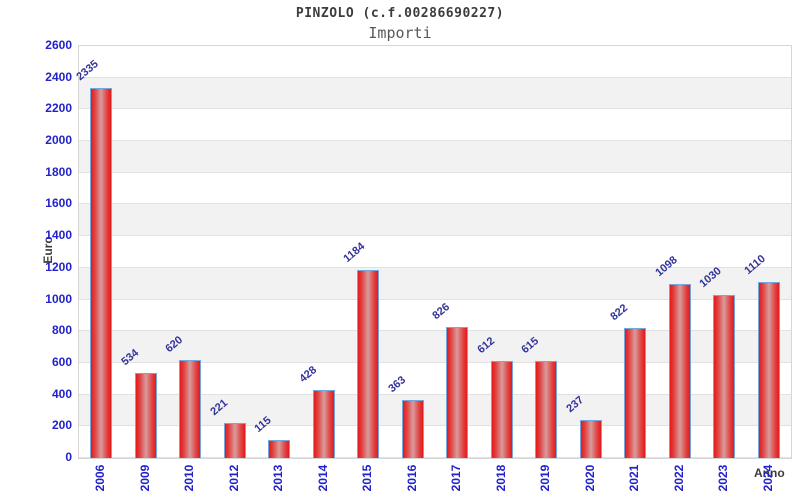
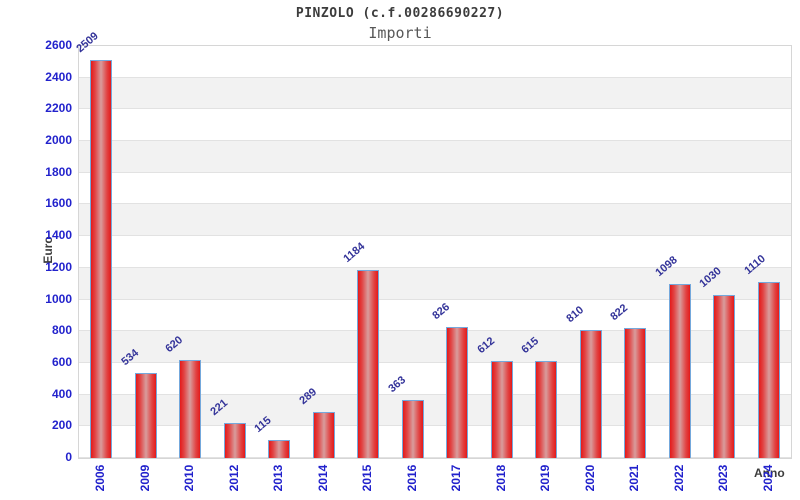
2006: 2335 -> 2509
2014: 428 -> 289
2020: 237 -> 810
